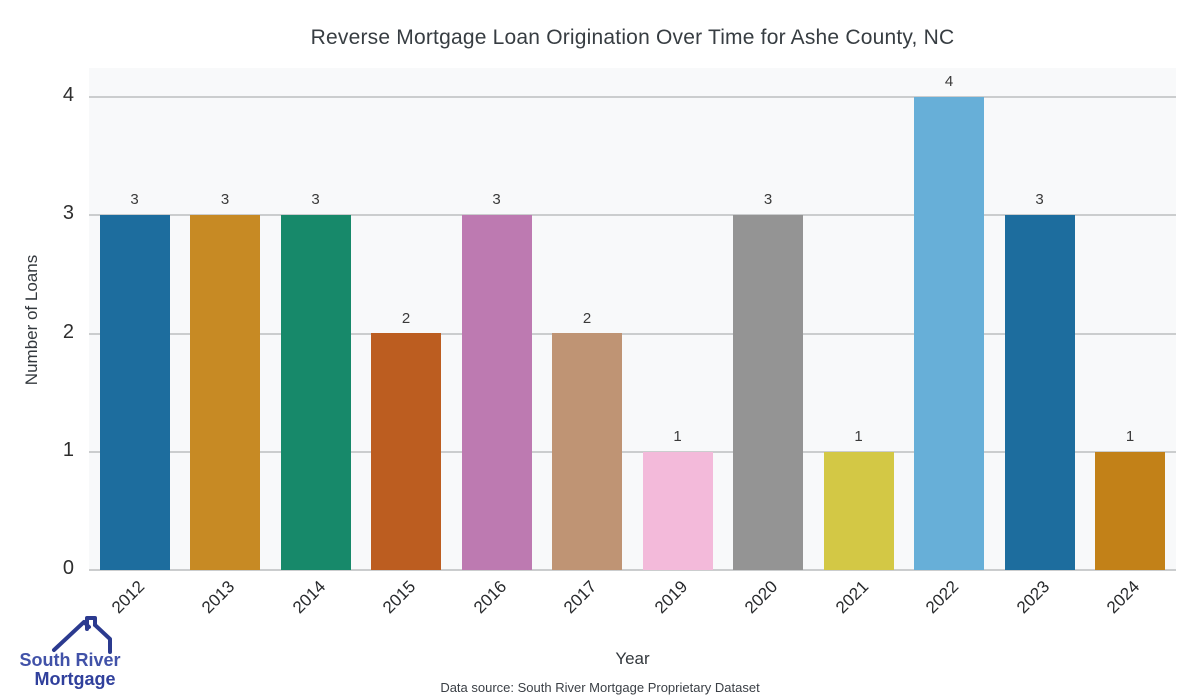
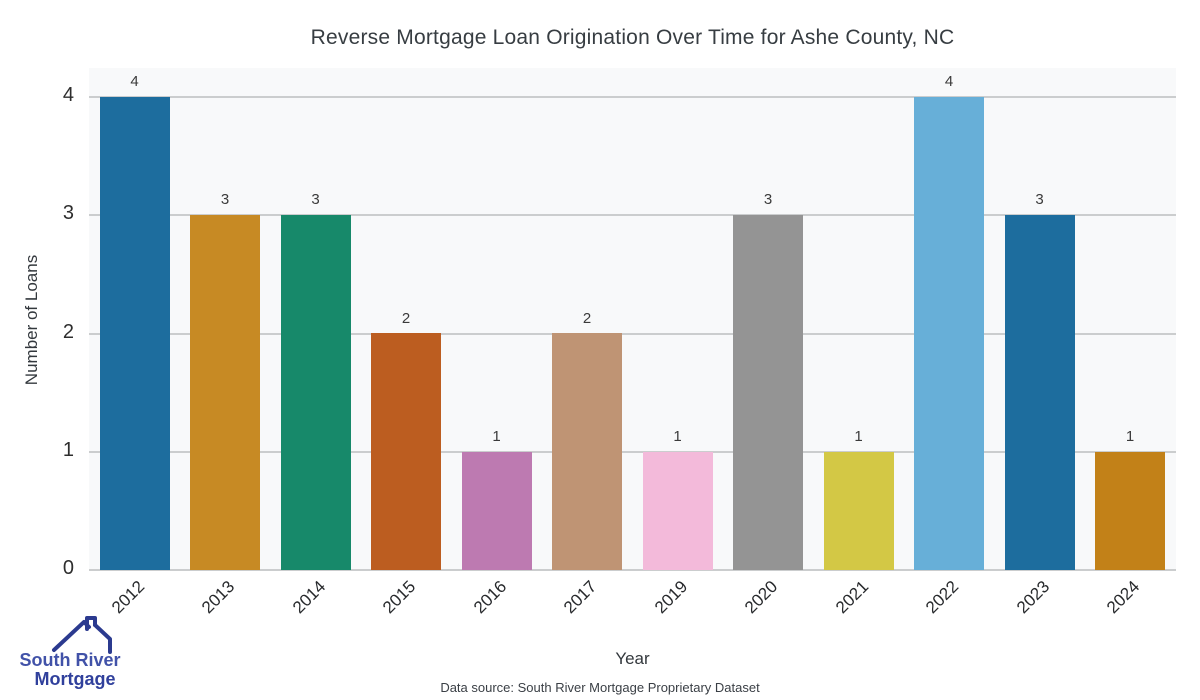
2012: 3 -> 4
2016: 3 -> 1
